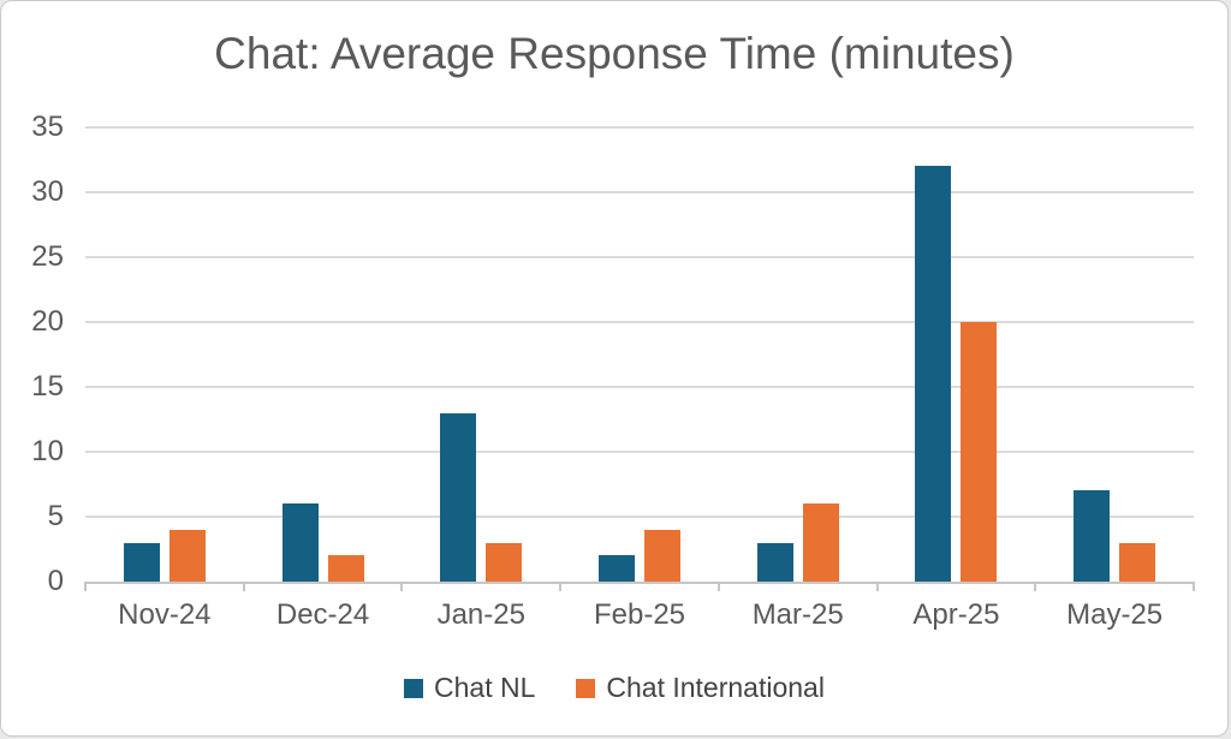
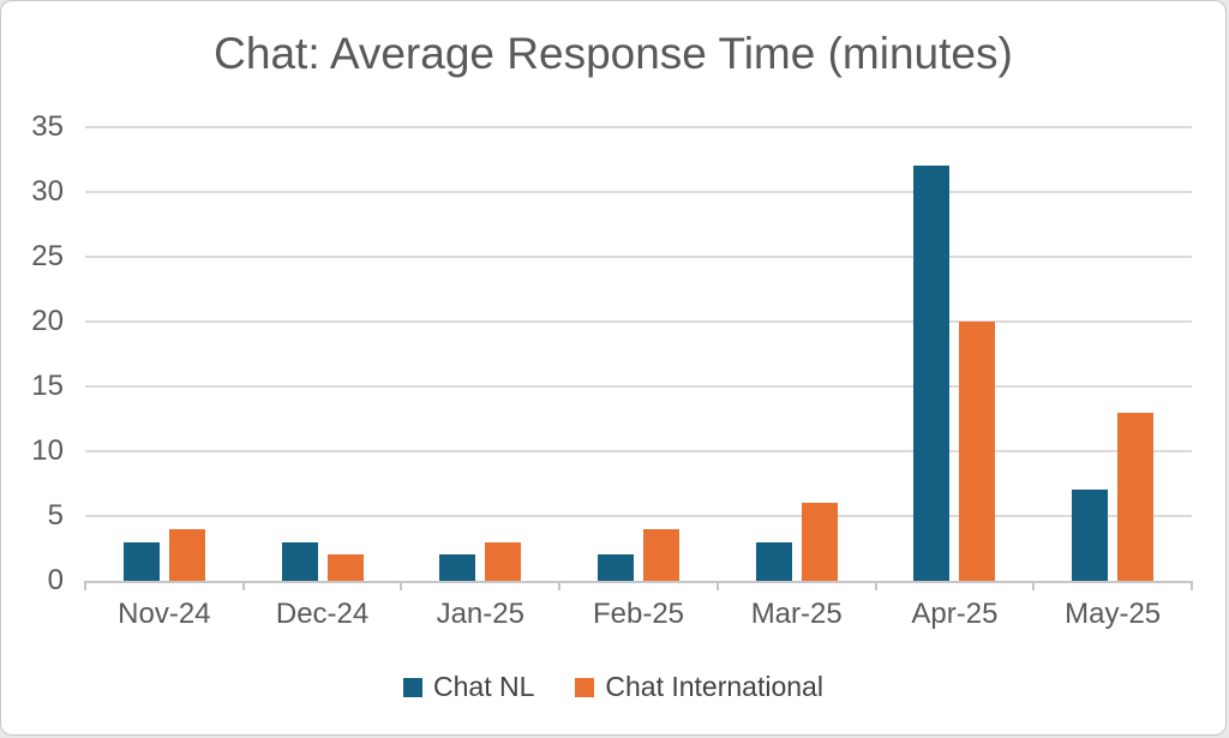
Chat NL/Dec-24: 6 -> 3
Chat NL/Jan-25: 13 -> 2
Chat International/May-25: 3 -> 13
